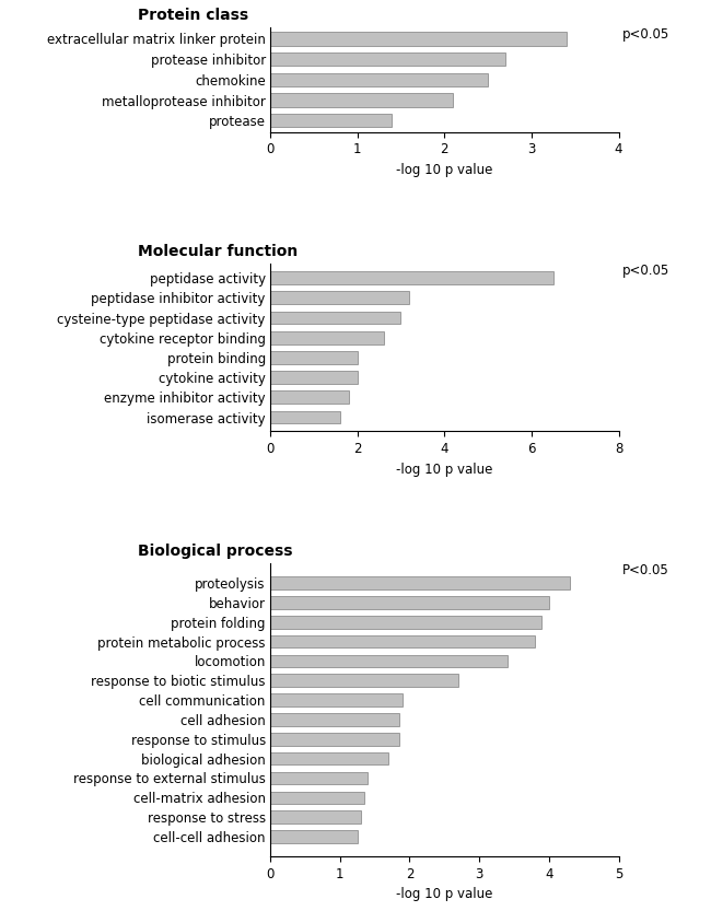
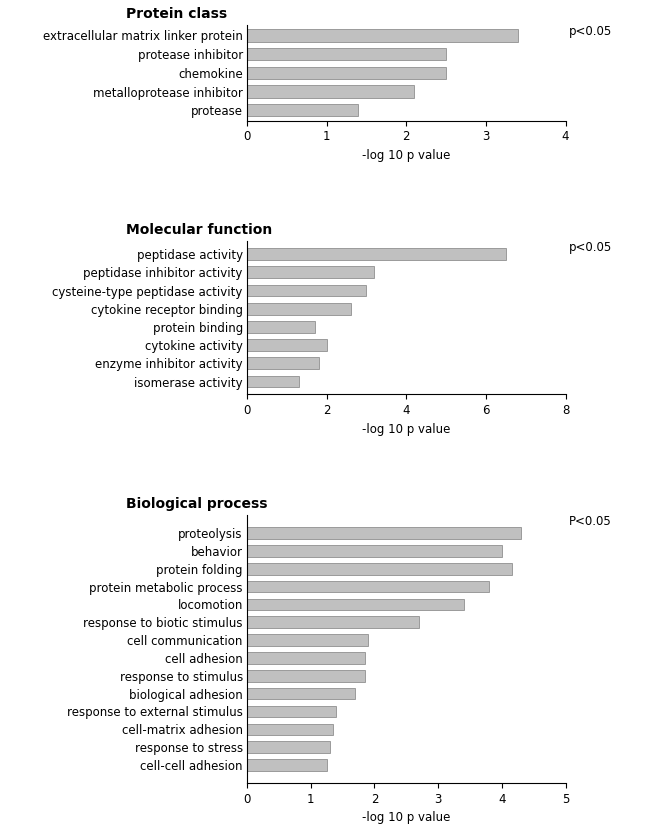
Protein class/protease inhibitor: 2.7 -> 2.5
Molecular function/protein binding: 2.0 -> 1.7
Molecular function/isomerase activity: 1.6 -> 1.3
Biological process/protein folding: 3.90 -> 4.16
